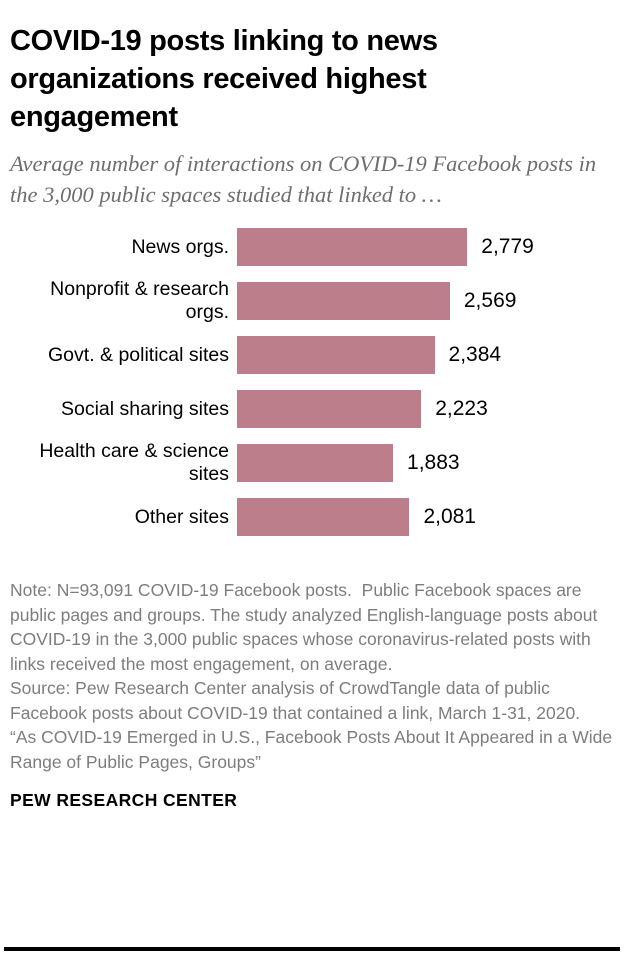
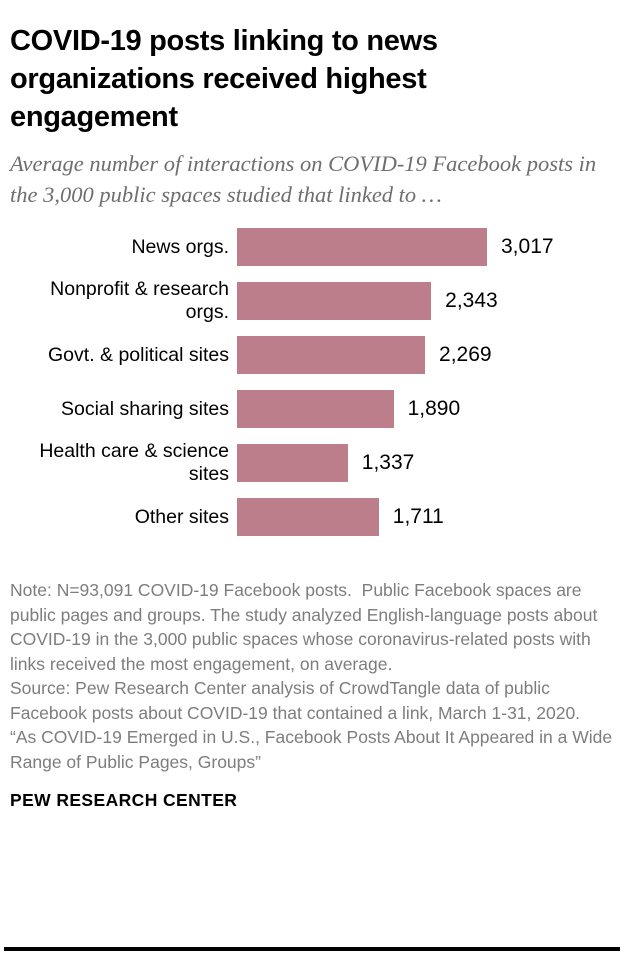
News orgs.: 2,779 -> 3,017
Nonprofit & research orgs.: 2,569 -> 2,343
Govt. & political sites: 2,384 -> 2,269
Social sharing sites: 2,223 -> 1,890
Health care & science sites: 1,883 -> 1,337
Other sites: 2,081 -> 1,711
